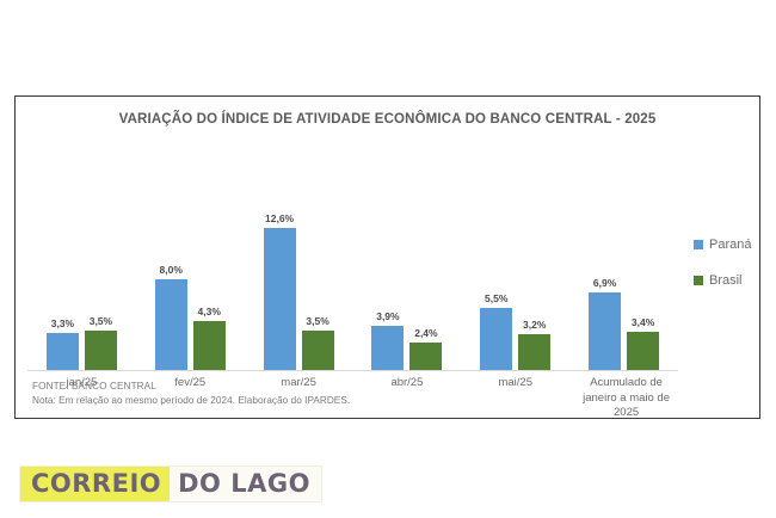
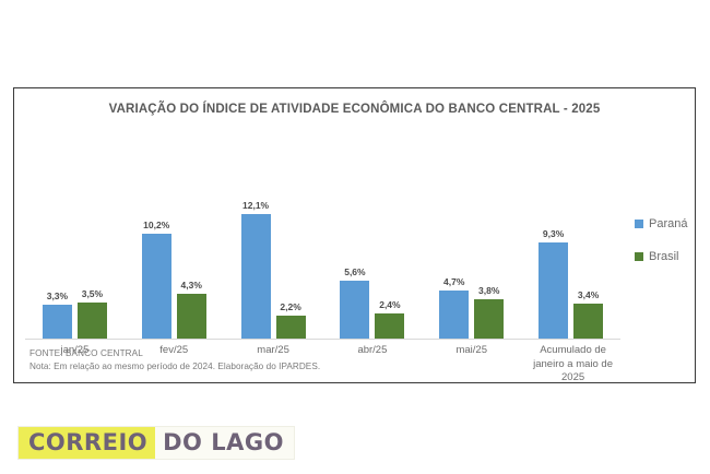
Paraná/fev/25: 8,0% -> 10,2%
Paraná/mar/25: 12,6% -> 12,1%
Brasil/mar/25: 3,5% -> 2,2%
Paraná/abr/25: 3,9% -> 5,6%
Paraná/mai/25: 5,5% -> 4,7%
Brasil/mai/25: 3,2% -> 3,8%
Paraná/Acumulado de janeiro a maio de 2025: 6,9% -> 9,3%
